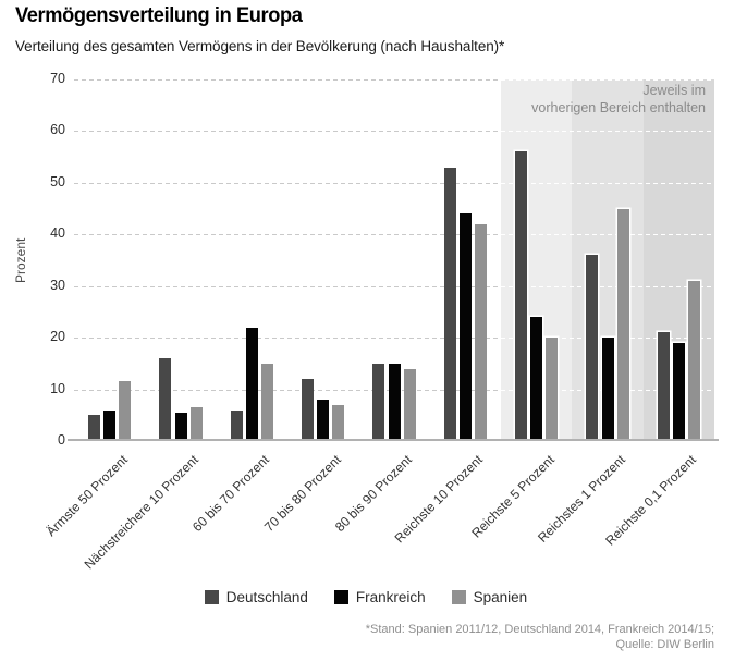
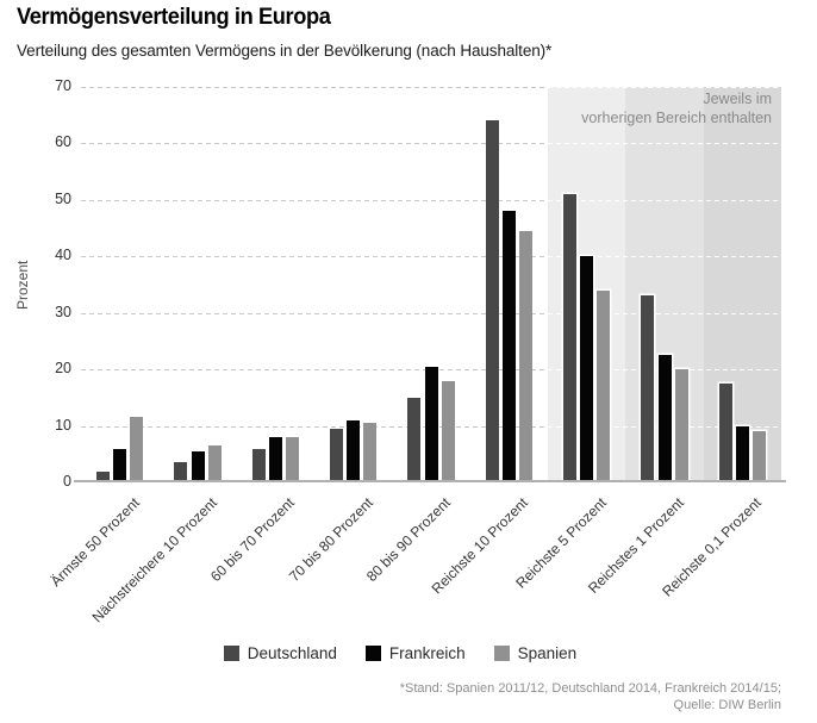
Deutschland/Ärmste 50 Prozent: 5 -> 2
Deutschland/Nächstreichere 10 Prozent: 16 -> 4
Frankreich/60 bis 70 Prozent: 22 -> 8
Spanien/60 bis 70 Prozent: 15 -> 8
Deutschland/70 bis 80 Prozent: 12 -> 10
Frankreich/70 bis 80 Prozent: 8 -> 11
Spanien/70 bis 80 Prozent: 7 -> 10
Frankreich/80 bis 90 Prozent: 15 -> 20
Spanien/80 bis 90 Prozent: 14 -> 18
Deutschland/Reichste 10 Prozent: 53 -> 64
Frankreich/Reichste 10 Prozent: 44 -> 48
Spanien/Reichste 10 Prozent: 42 -> 44
Deutschland/Reichste 5 Prozent: 56 -> 51
Frankreich/Reichste 5 Prozent: 24 -> 40
Spanien/Reichste 5 Prozent: 20 -> 34
Deutschland/Reichstes 1 Prozent: 36 -> 33
Frankreich/Reichstes 1 Prozent: 20 -> 22
Spanien/Reichstes 1 Prozent: 45 -> 20
Deutschland/Reichste 0,1 Prozent: 21 -> 18
Frankreich/Reichste 0,1 Prozent: 19 -> 10
Spanien/Reichste 0,1 Prozent: 31 -> 9
